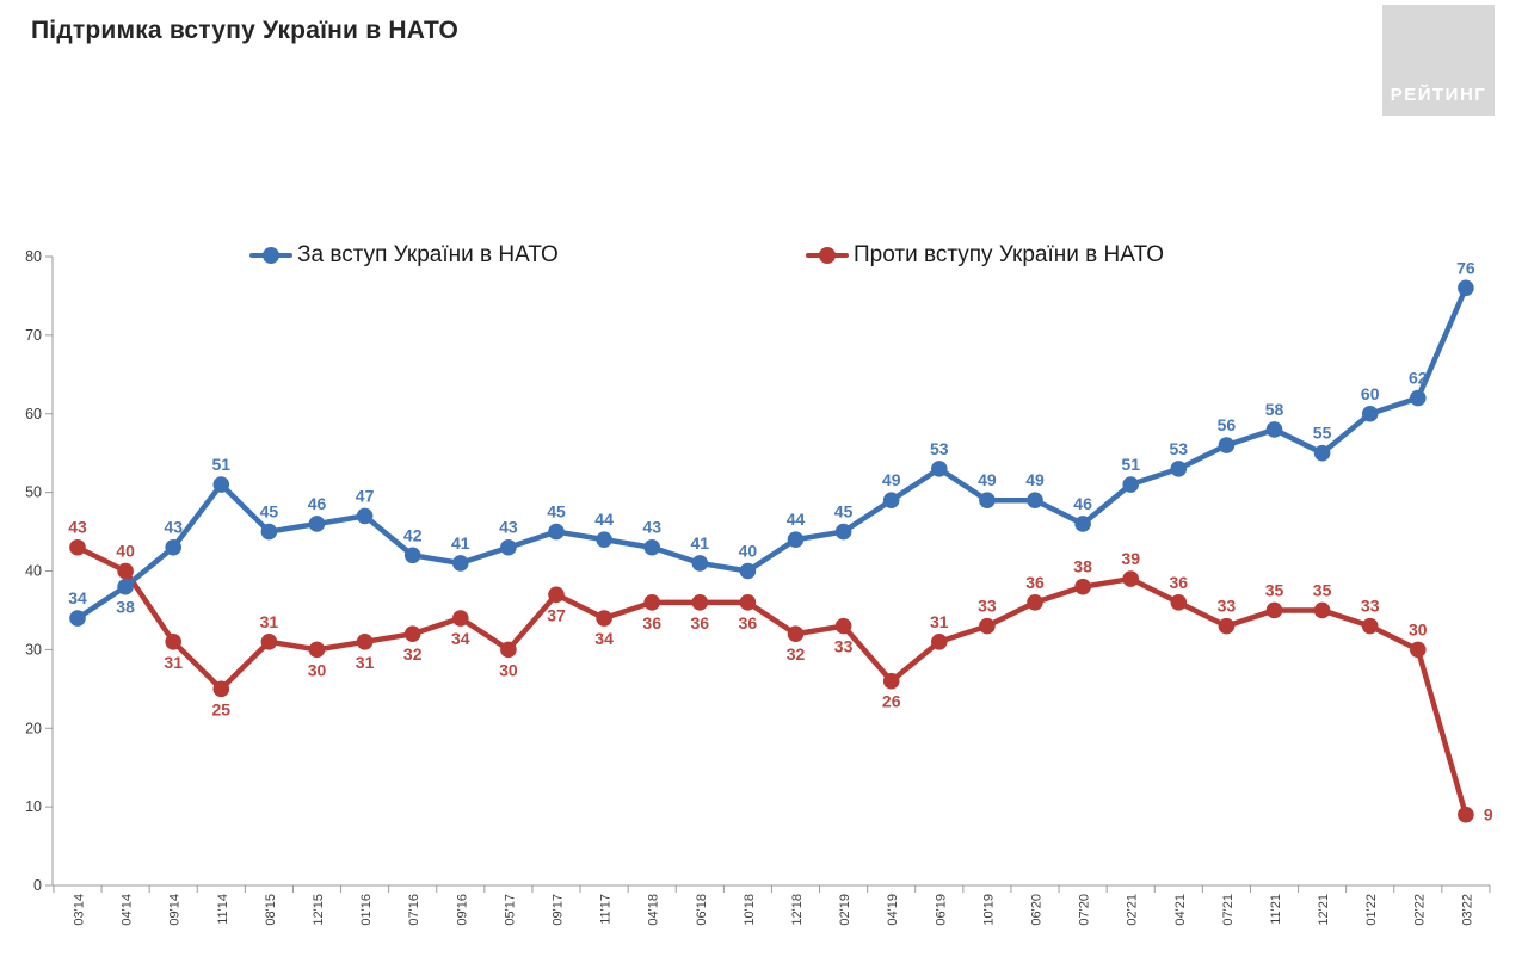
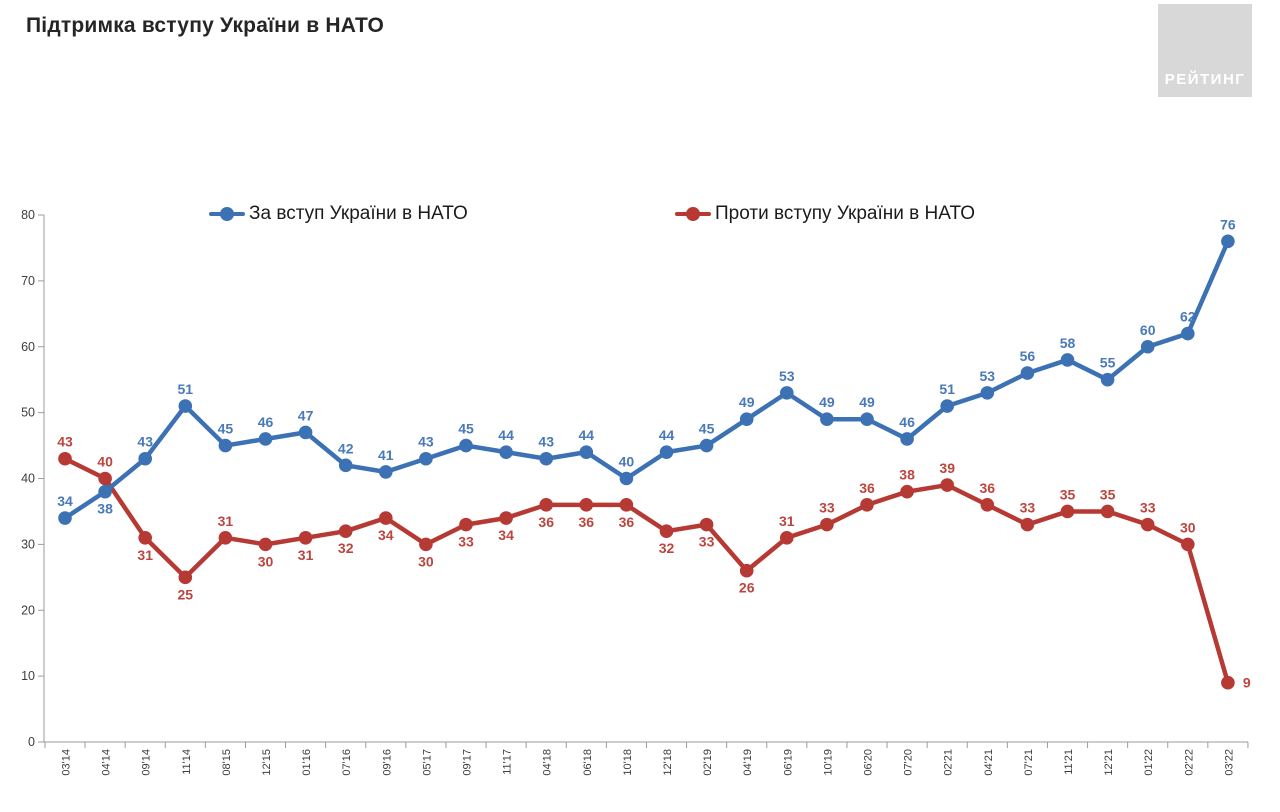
Проти вступу України в НАТО/09'17: 37 -> 33
За вступ України в НАТО/06'18: 41 -> 44
